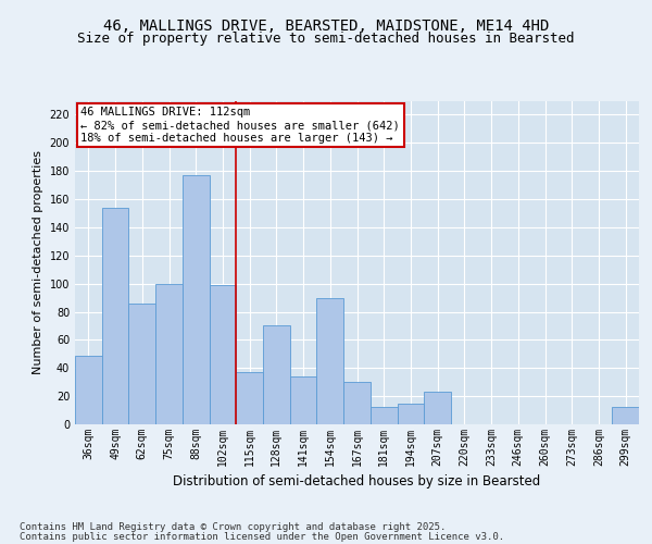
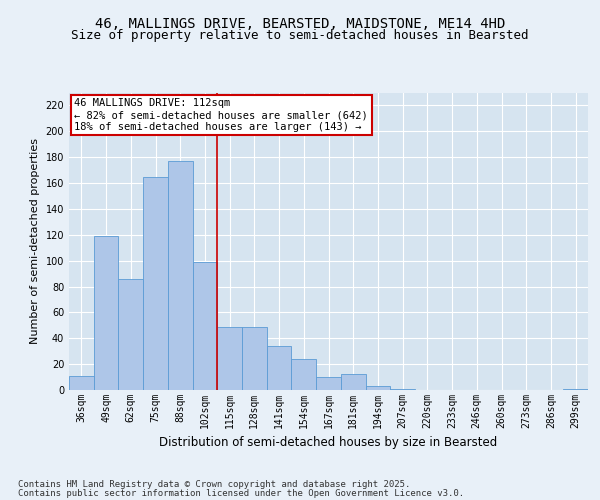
36sqm: 49 -> 11
49sqm: 154 -> 119
75sqm: 100 -> 165
115sqm: 37 -> 49
128sqm: 70 -> 49
154sqm: 90 -> 24
167sqm: 30 -> 10
194sqm: 15 -> 3
207sqm: 23 -> 1
299sqm: 12 -> 1
